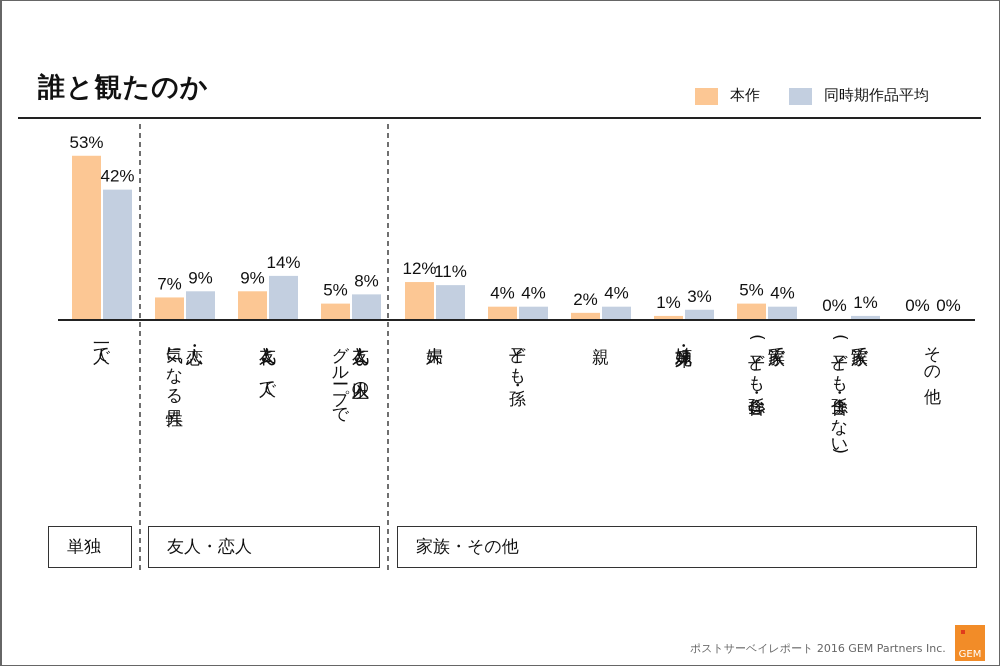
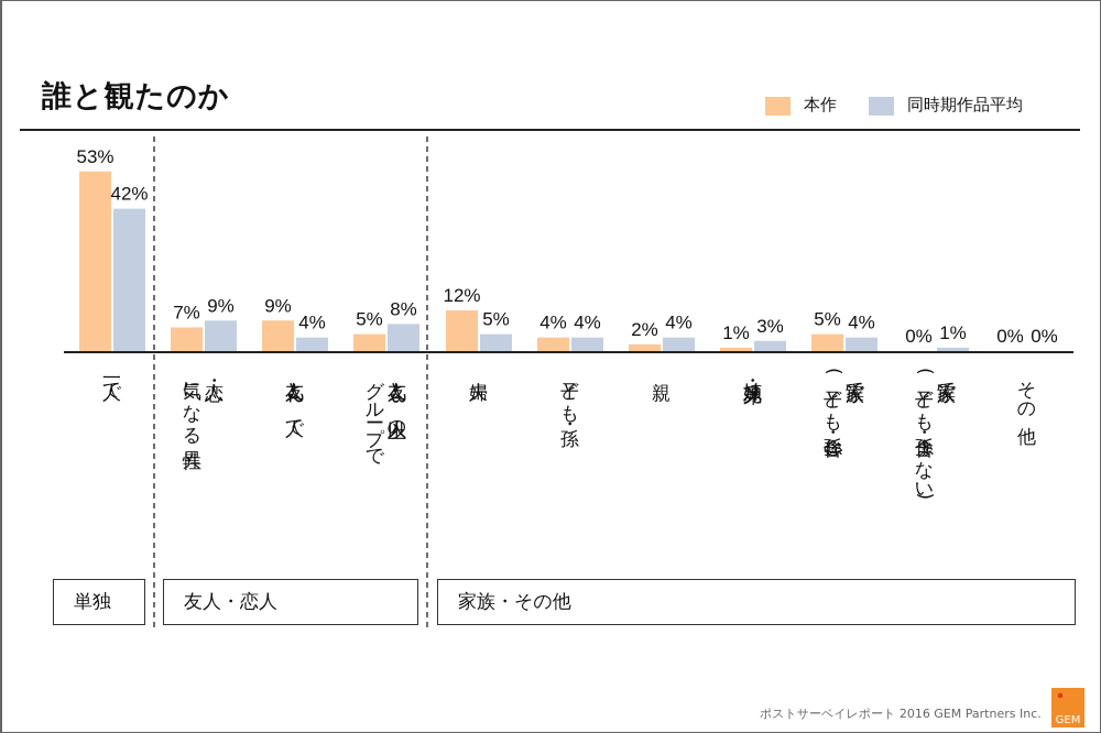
同時期作品平均/友人と2人で: 14% -> 4%
同時期作品平均/夫婦: 11% -> 5%
